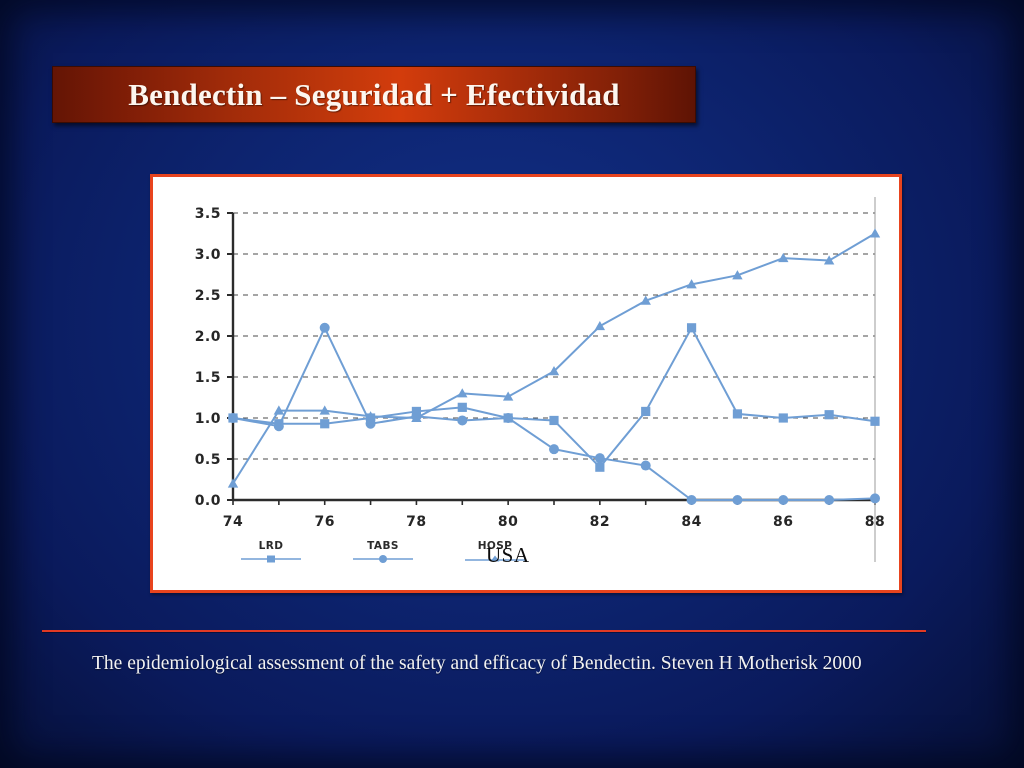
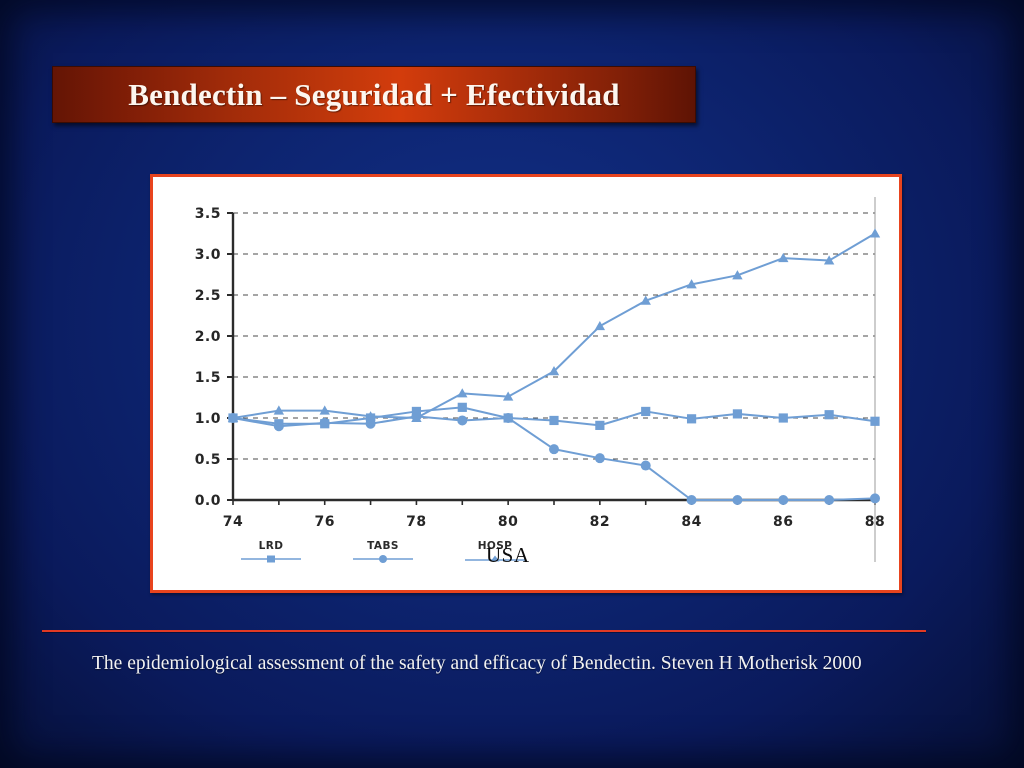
HOSP/74: 0.2 -> 1.0
LRD/76: 2.1 -> 0.9
TABS/82: 0.4 -> 0.9
TABS/84: 2.1 -> 1.0
